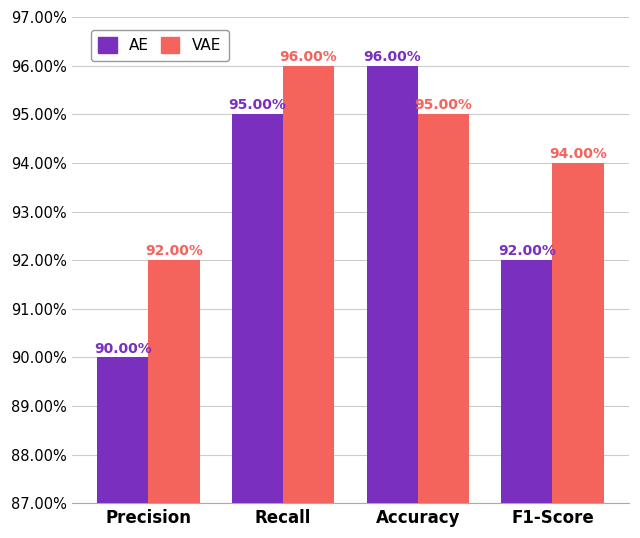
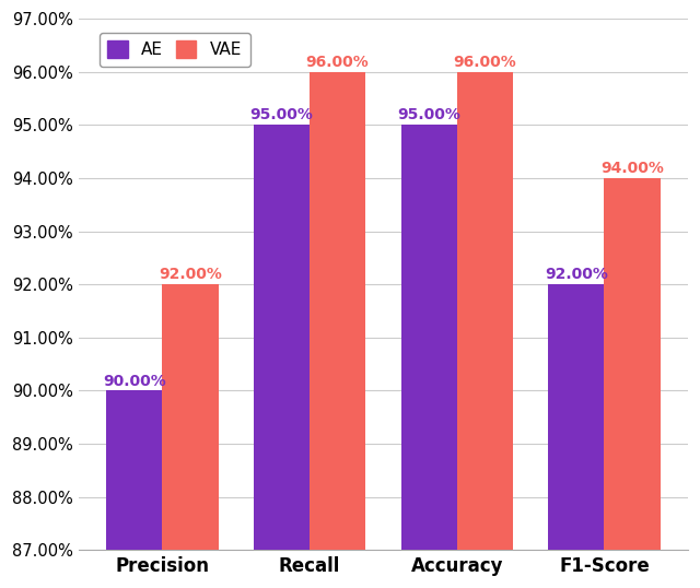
AE/Accuracy: 96.00% -> 95.00%
VAE/Accuracy: 95.00% -> 96.00%
